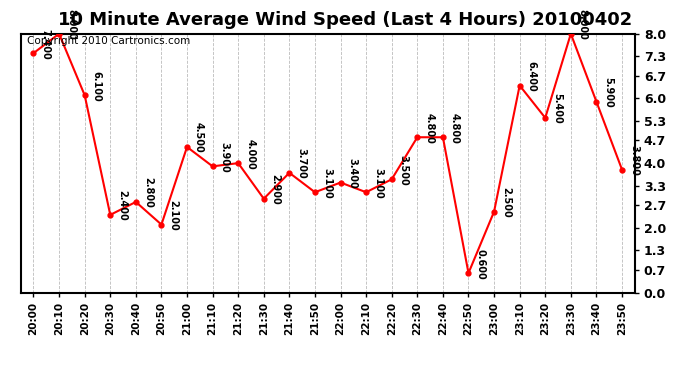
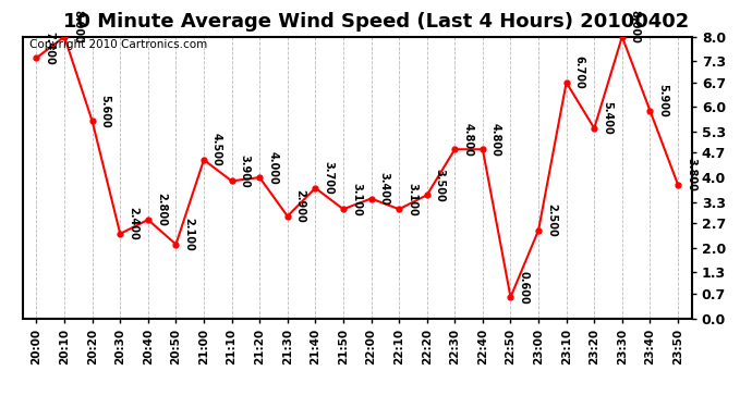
20:20: 6.100 -> 5.600
23:10: 6.400 -> 6.700
